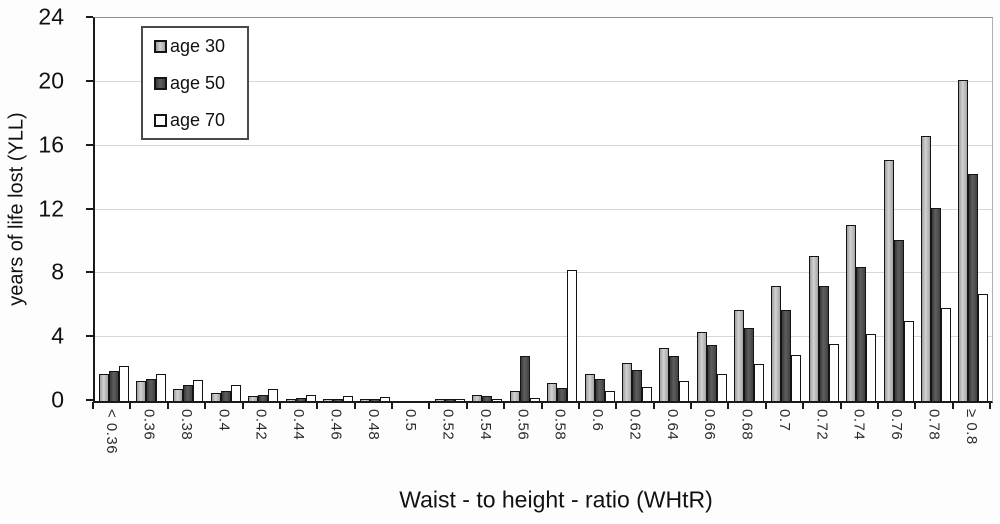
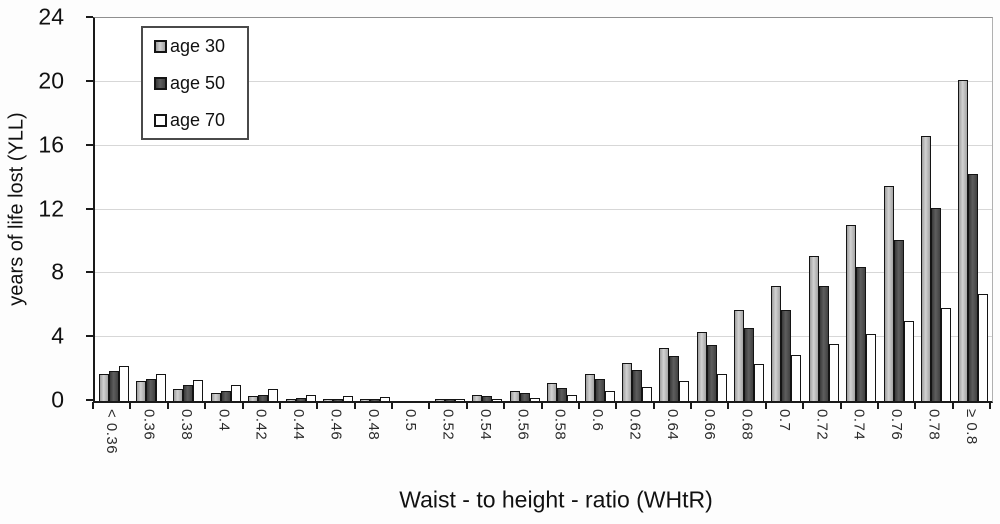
age 50/0.56: 2.8 -> 0.5
age 70/0.58: 8.2 -> 0.3
age 30/0.76: 15.1 -> 13.5
